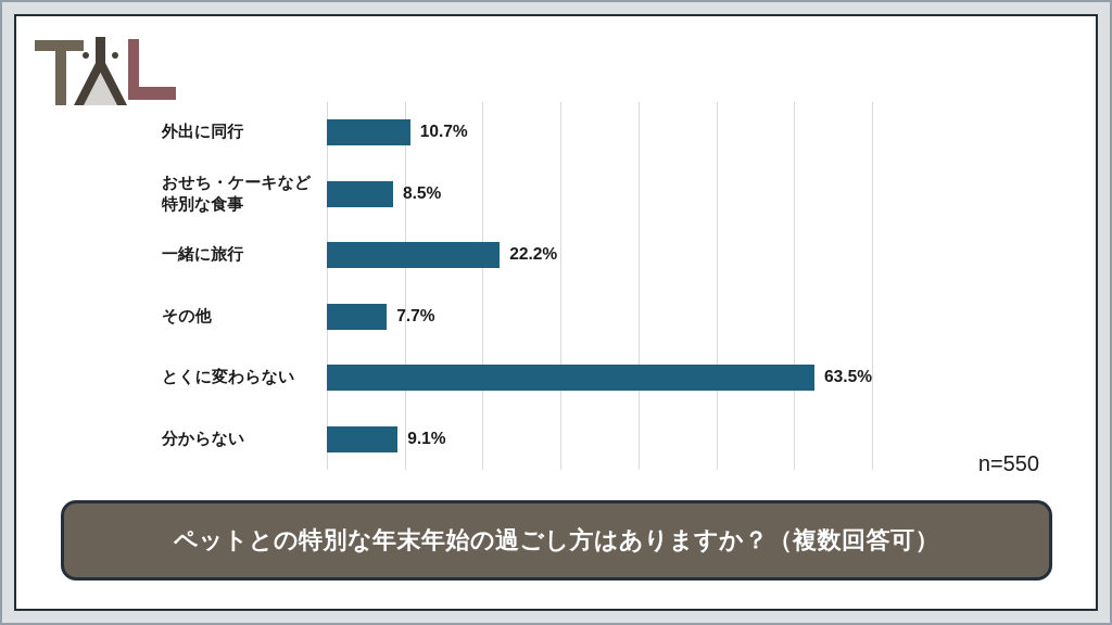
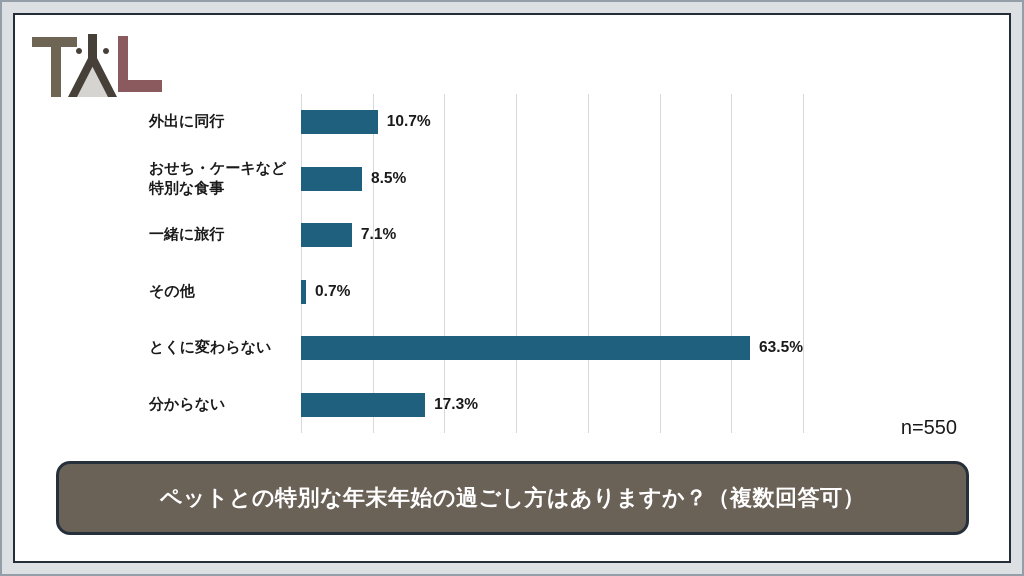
一緒に旅行: 22.2% -> 7.1%
その他: 7.7% -> 0.7%
分からない: 9.1% -> 17.3%
